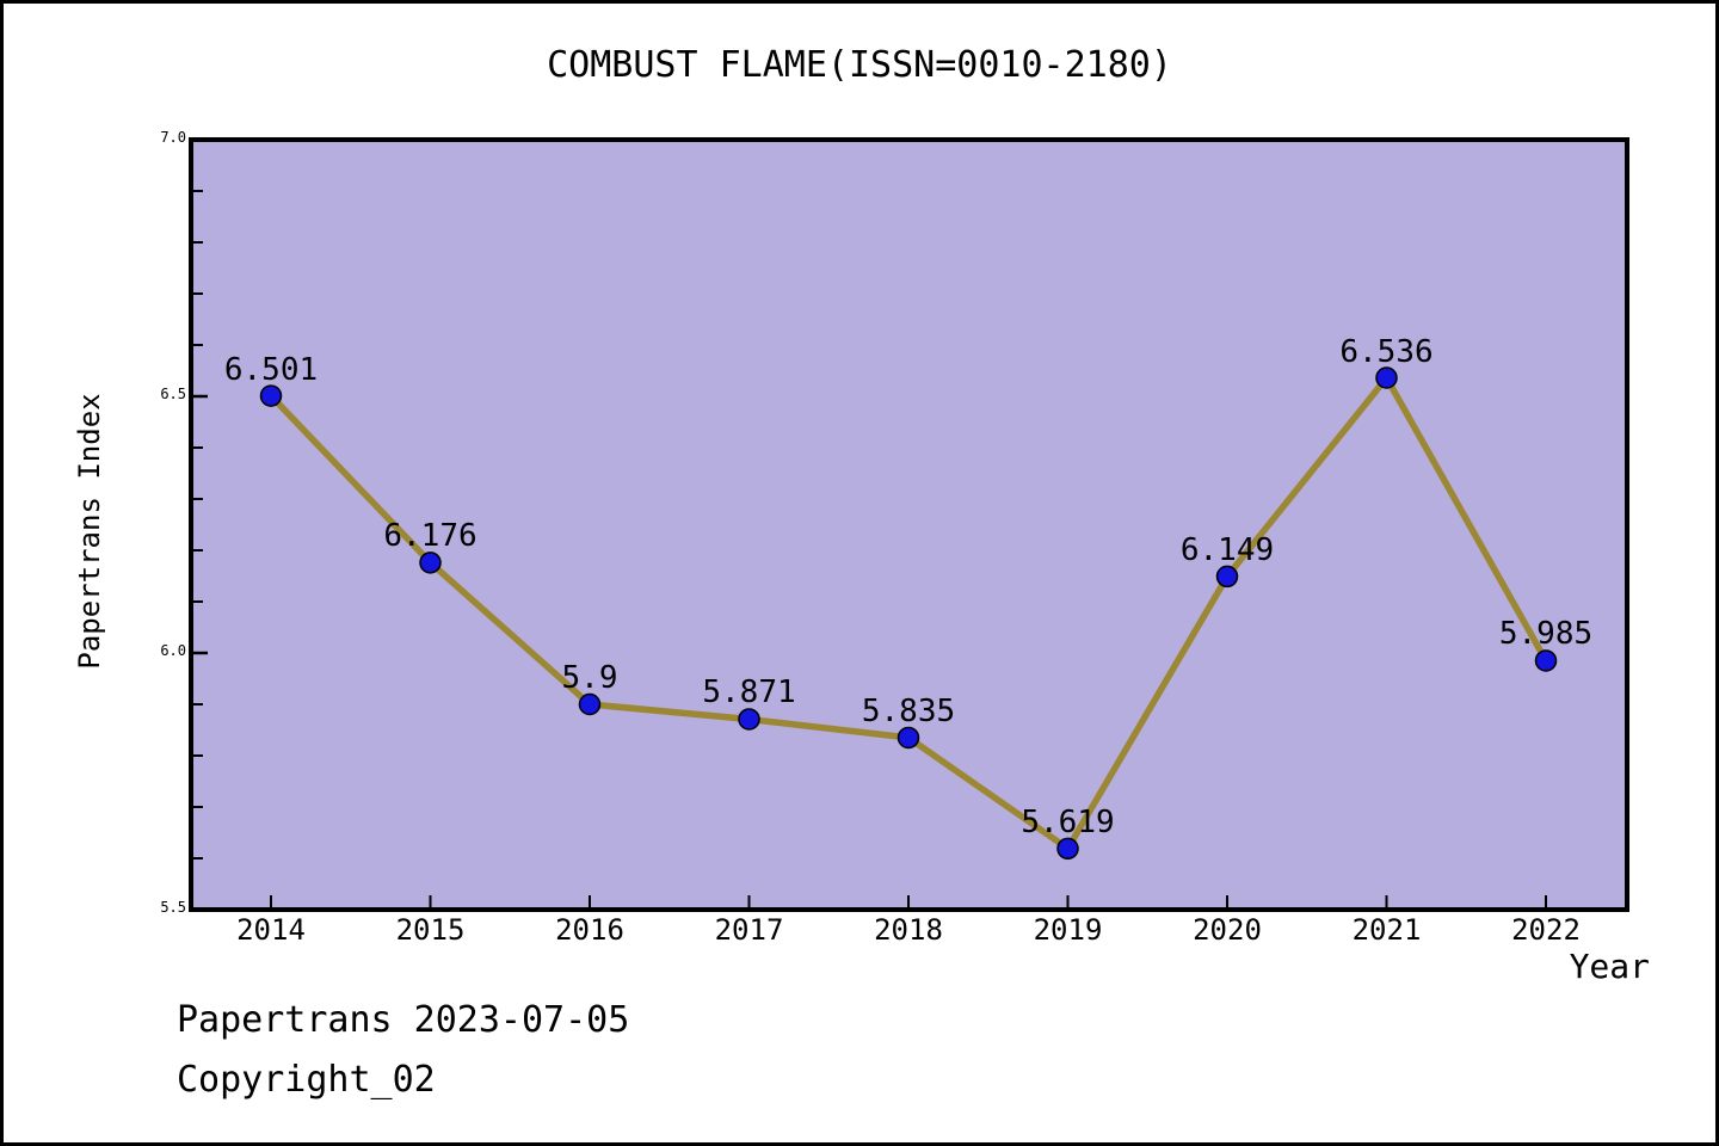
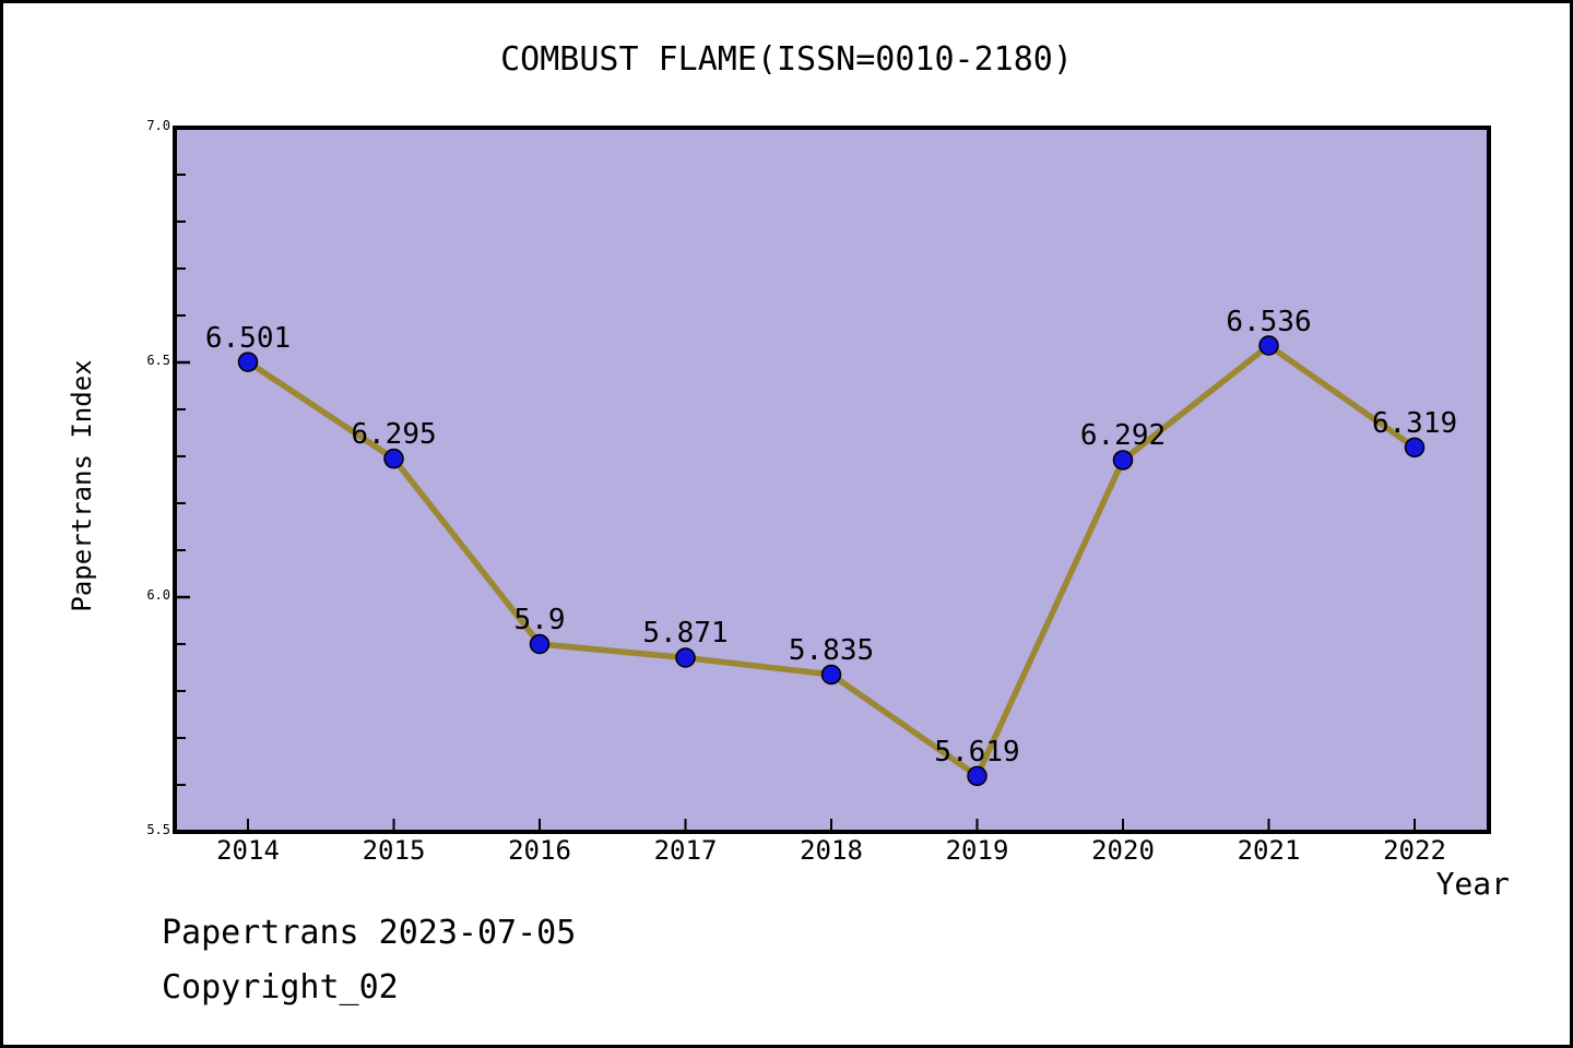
2015: 6.176 -> 6.295
2020: 6.149 -> 6.292
2022: 5.985 -> 6.319
